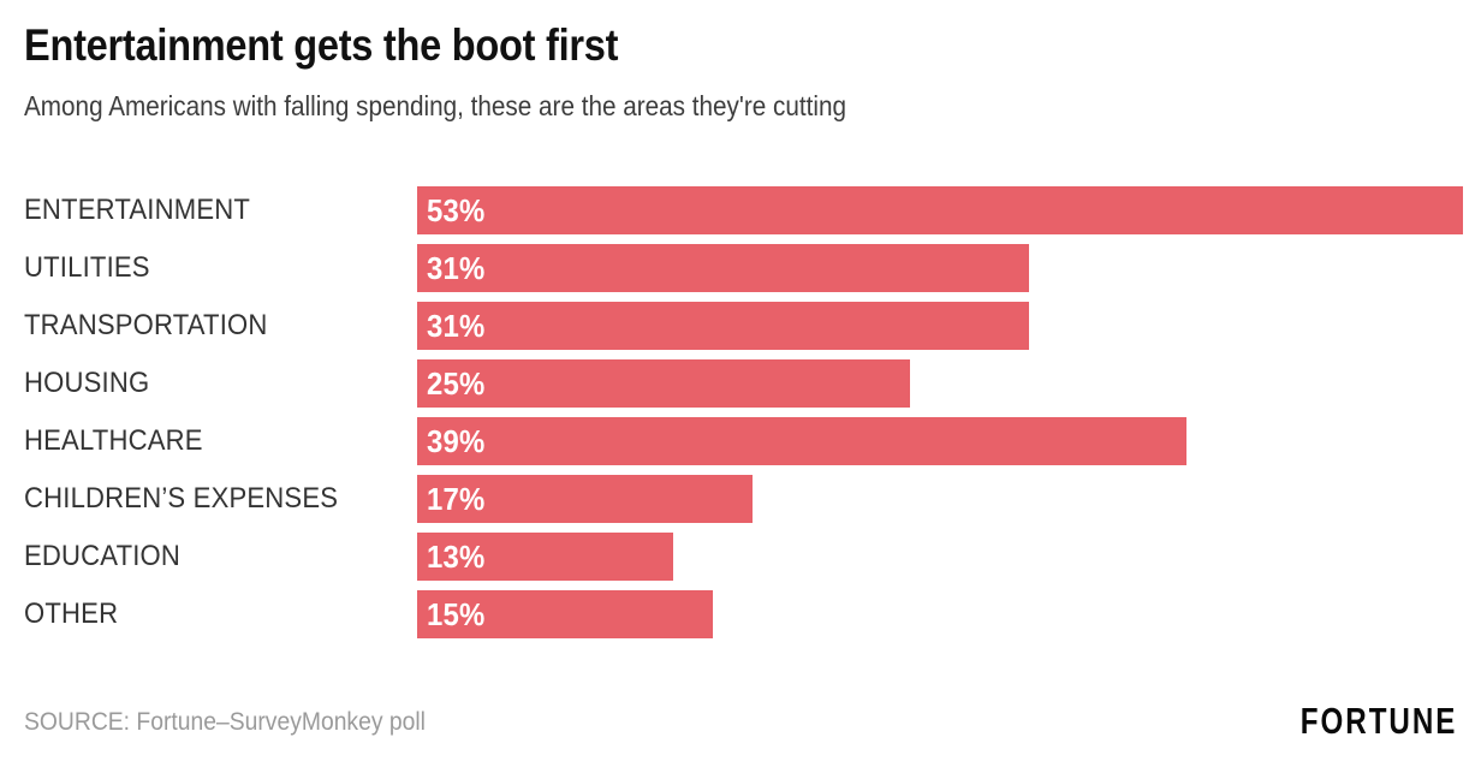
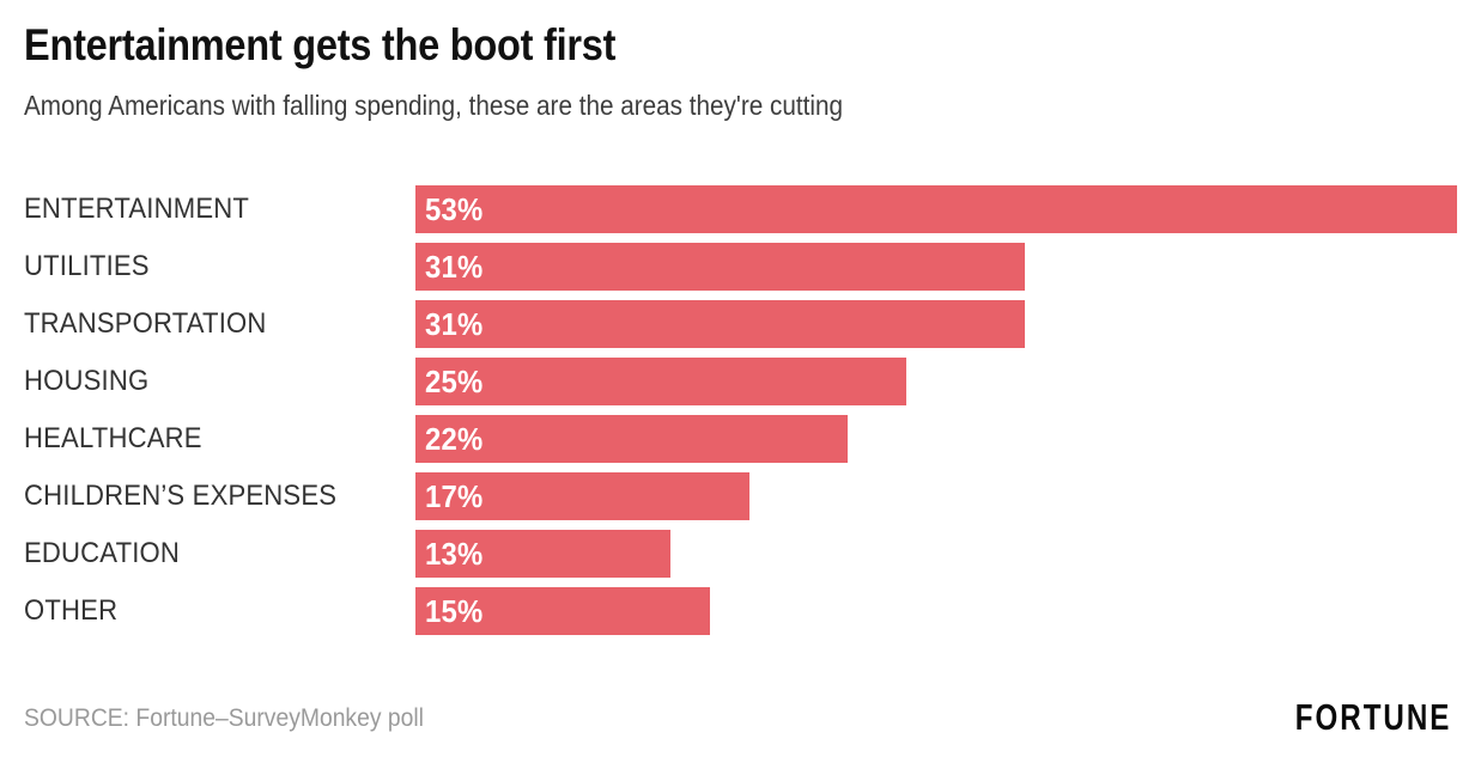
HEALTHCARE: 39% -> 22%
